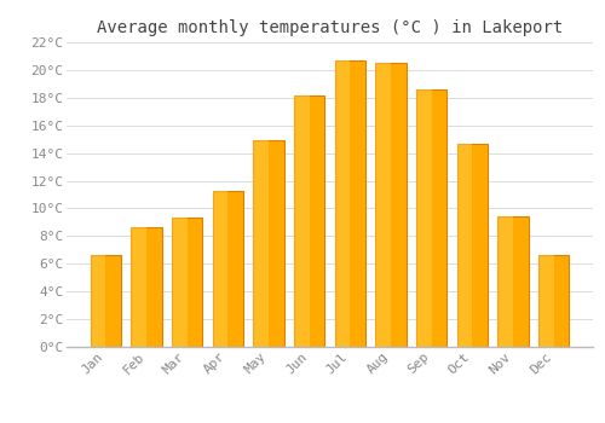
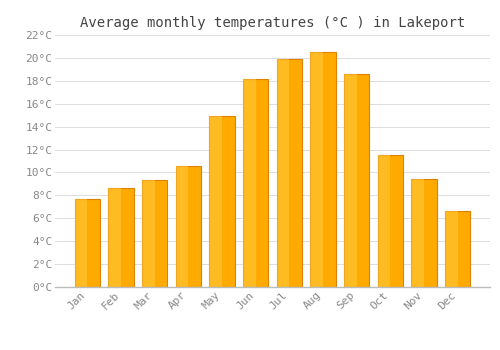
Jan: 6.6°C -> 7.7°C
Apr: 11.3°C -> 10.6°C
Jul: 20.7°C -> 19.9°C
Oct: 14.7°C -> 11.5°C
